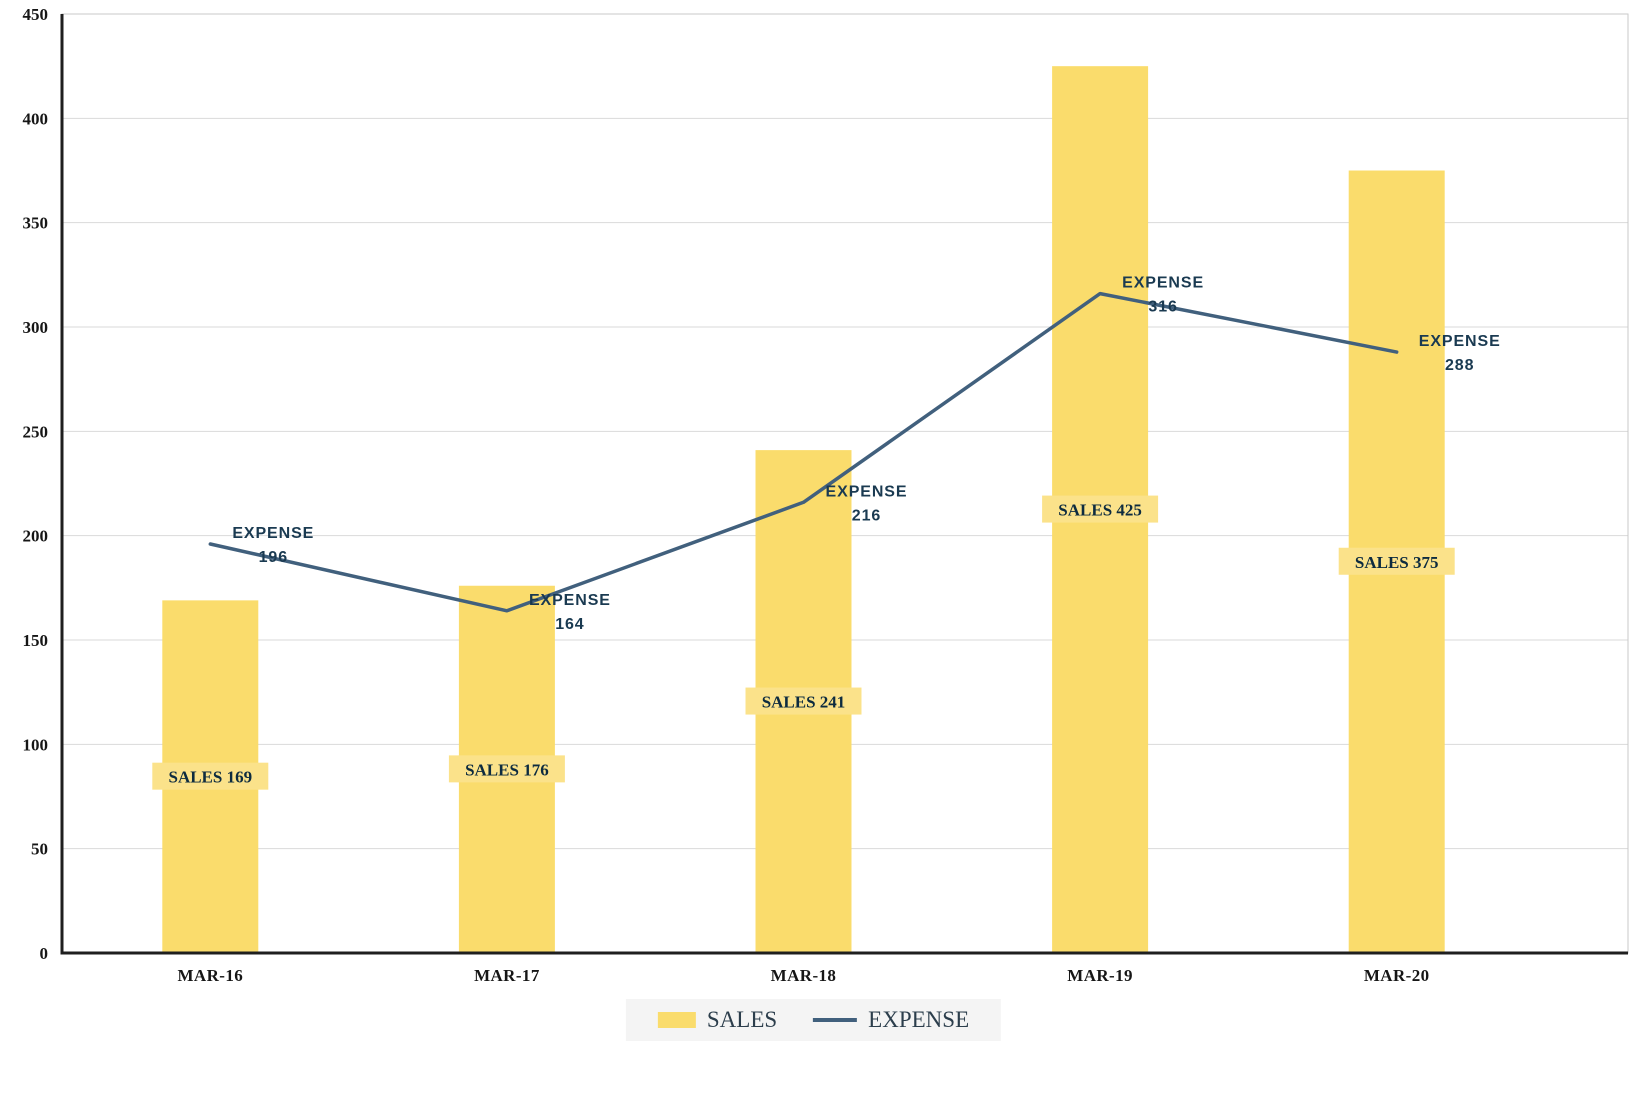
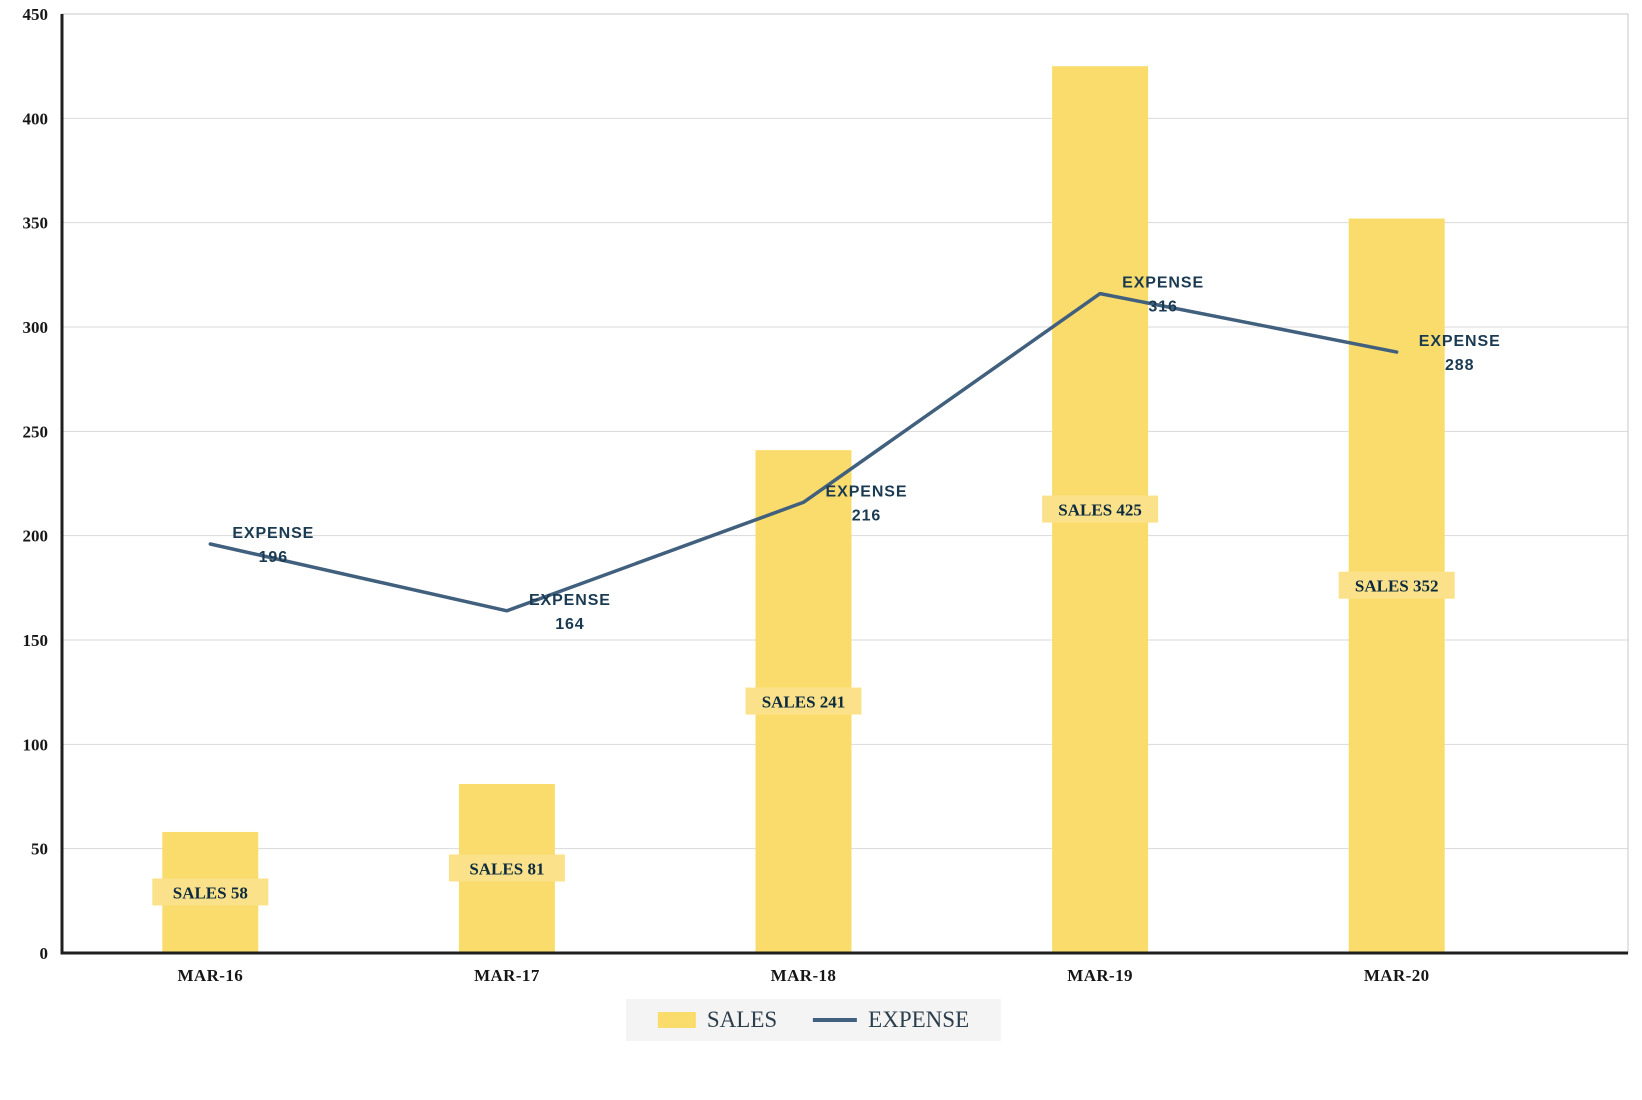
SALES/MAR-16: 169 -> 58
SALES/MAR-17: 176 -> 81
SALES/MAR-20: 375 -> 352
